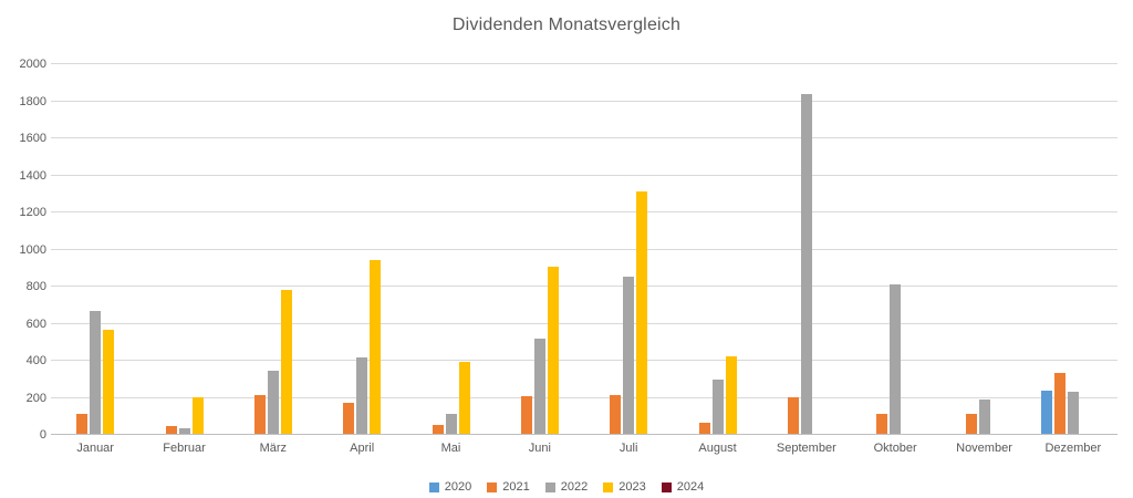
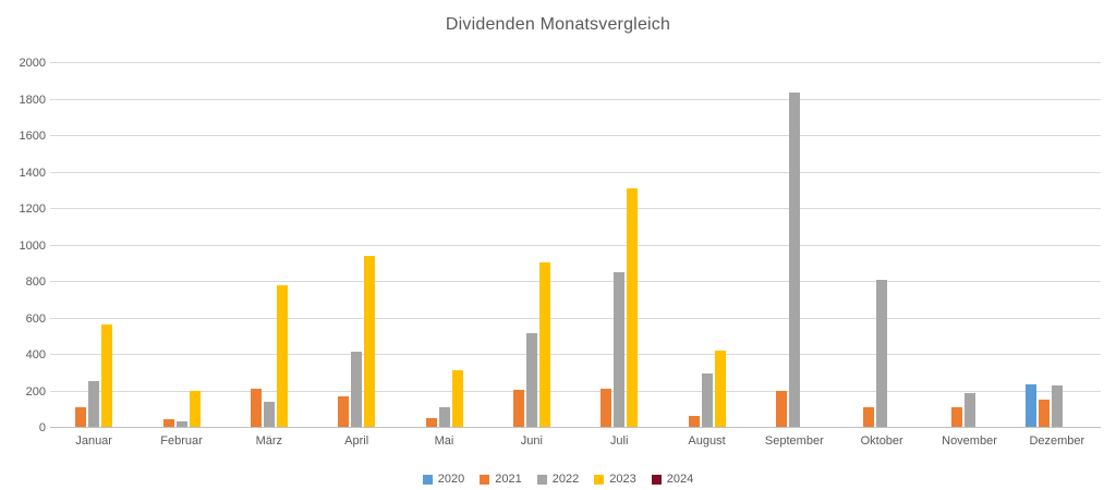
2022/Januar: 660 -> 250
2022/März: 340 -> 140
2023/Mai: 390 -> 310
2021/Dezember: 330 -> 150
